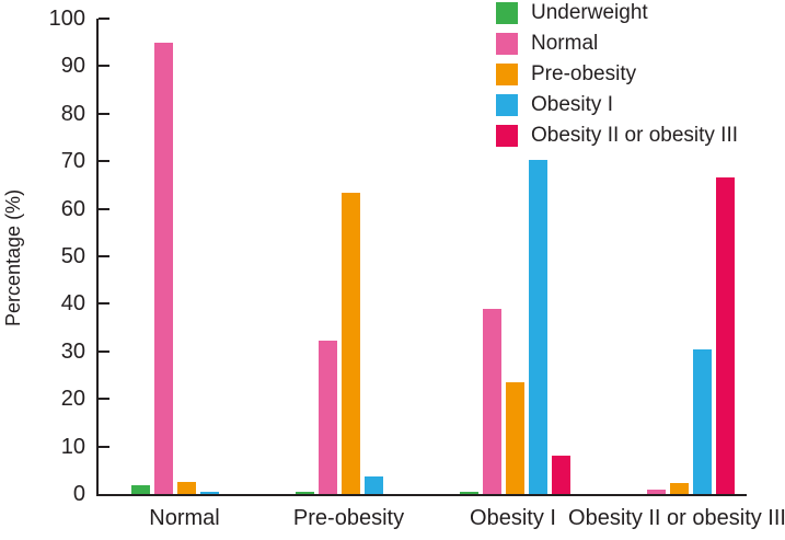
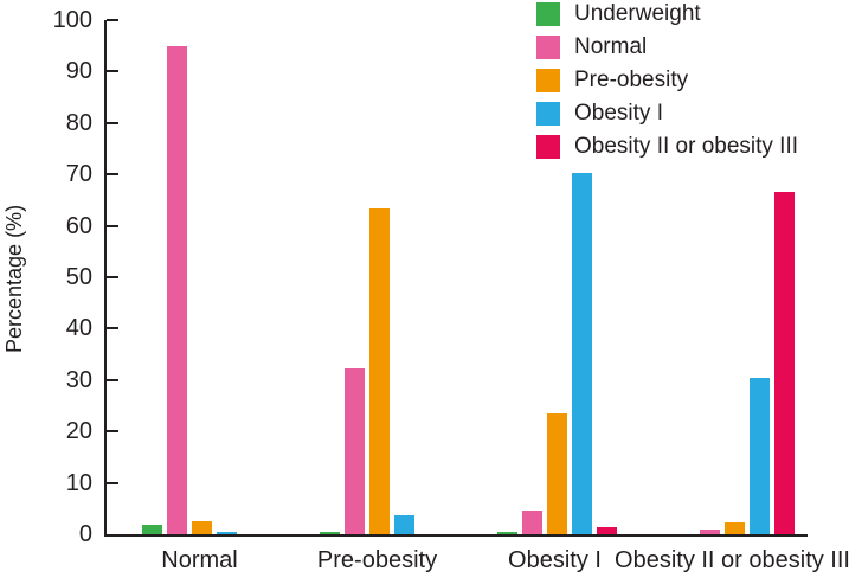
Normal/Obesity I: 39 -> 5
Obesity II or obesity III/Obesity I: 8 -> 2
